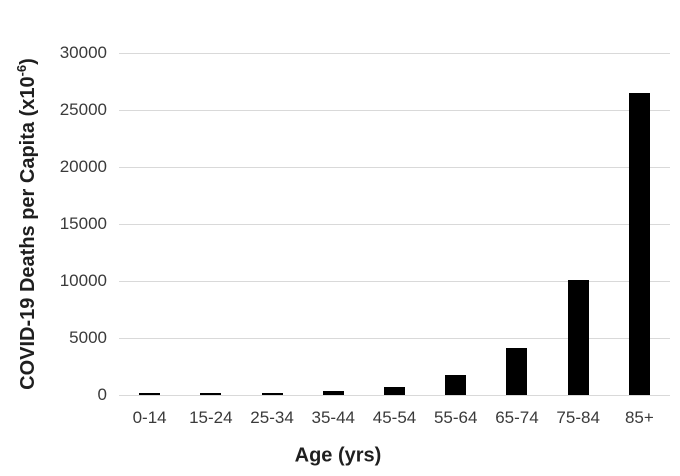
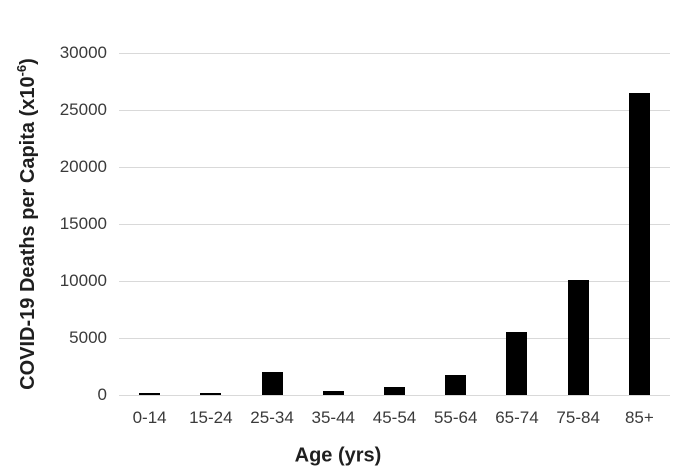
25-34: 200 -> 2000
65-74: 4200 -> 5500
